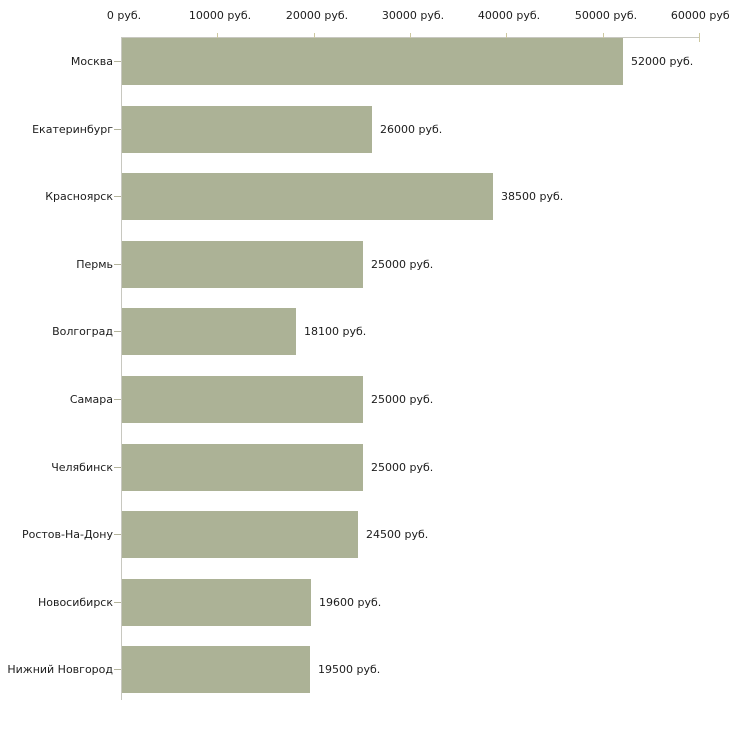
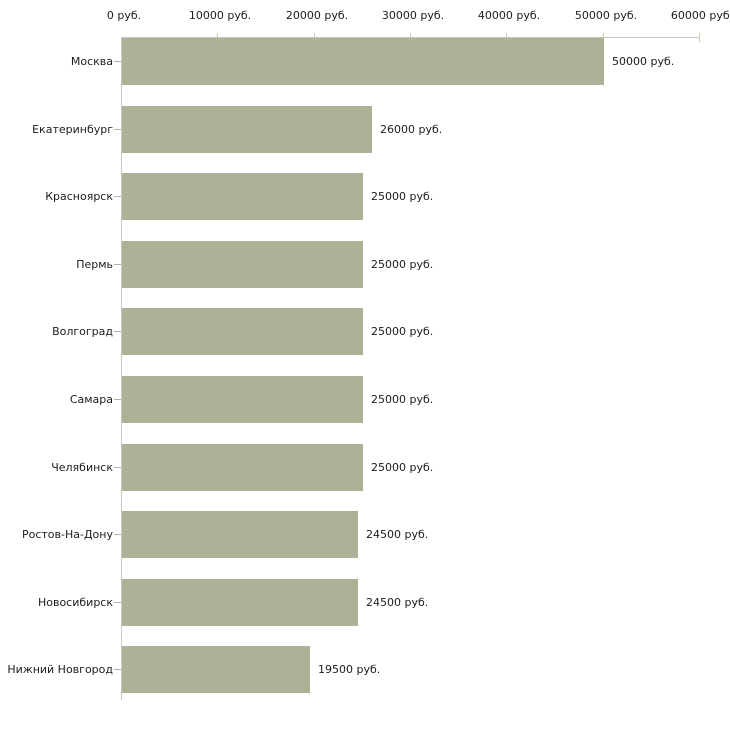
Москва: 52000 -> 50000
Красноярск: 38500 -> 25000
Волгоград: 18100 -> 25000
Новосибирск: 19600 -> 24500
